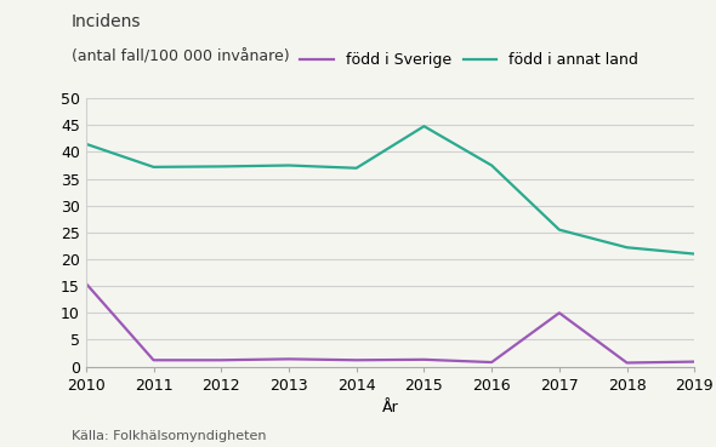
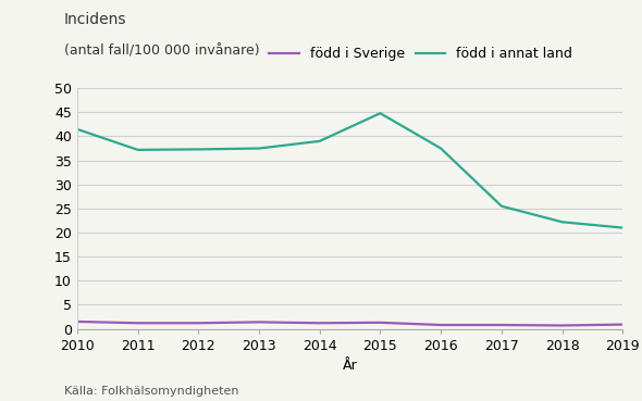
född i Sverige/2010: 15.5 -> 1.5
född i annat land/2014: 37.0 -> 39.0
född i Sverige/2017: 10.0 -> 0.8
